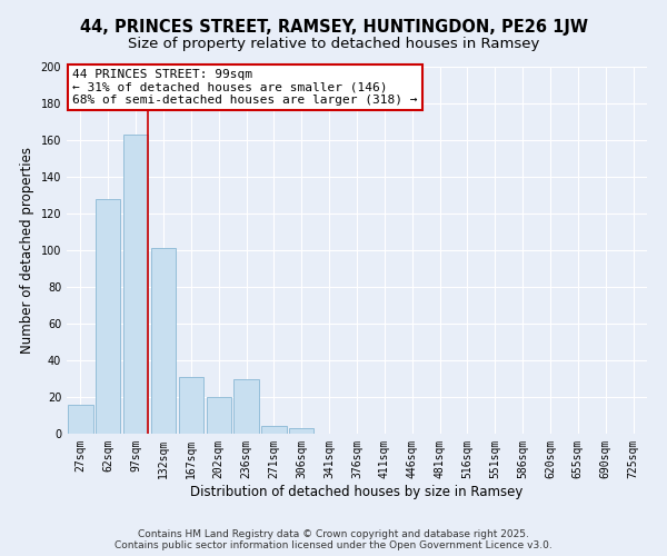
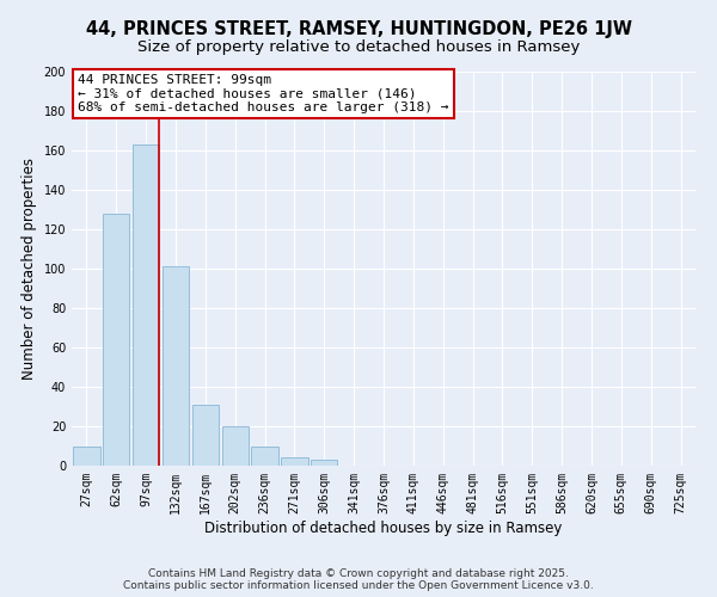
27sqm: 16 -> 10
236sqm: 30 -> 10
